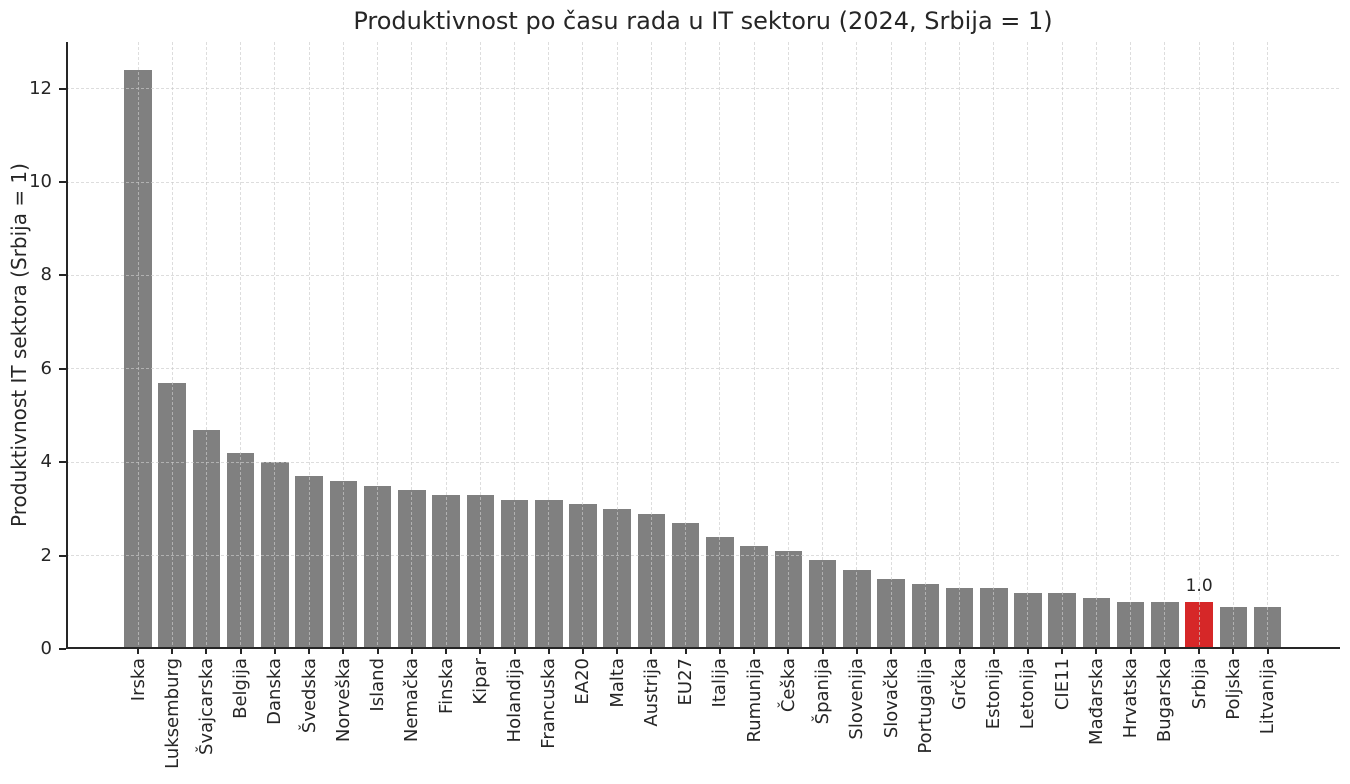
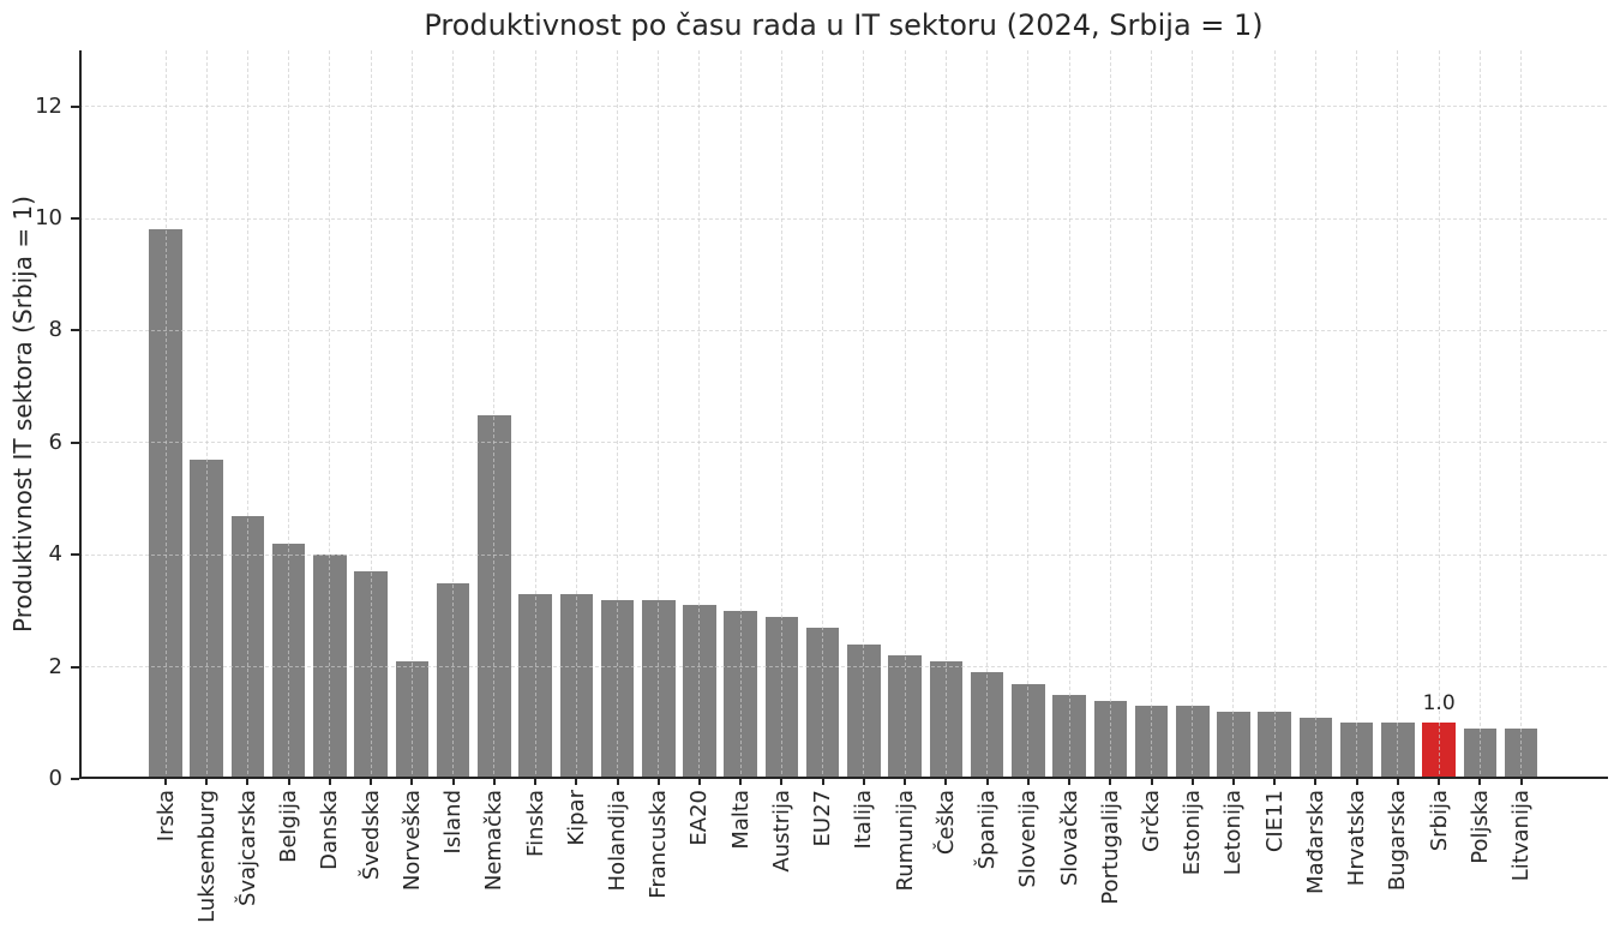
Irska: 12.4 -> 9.8
Norveška: 3.6 -> 2.1
Nemačka: 3.4 -> 6.5
